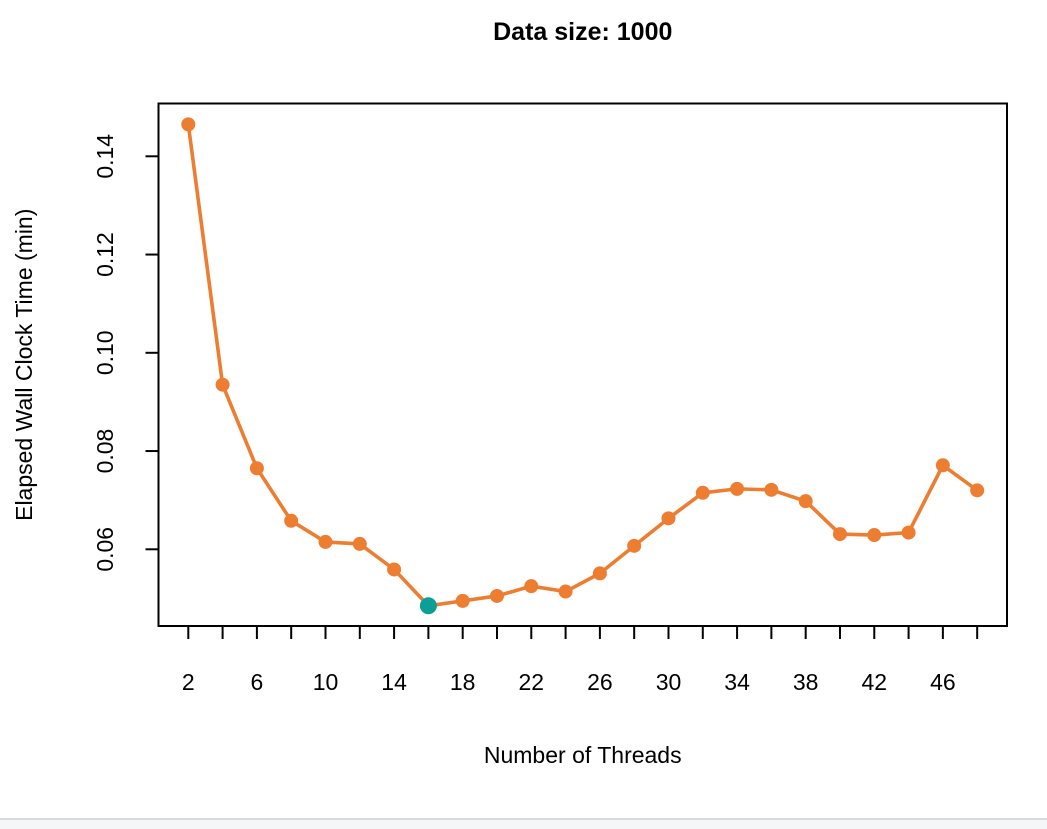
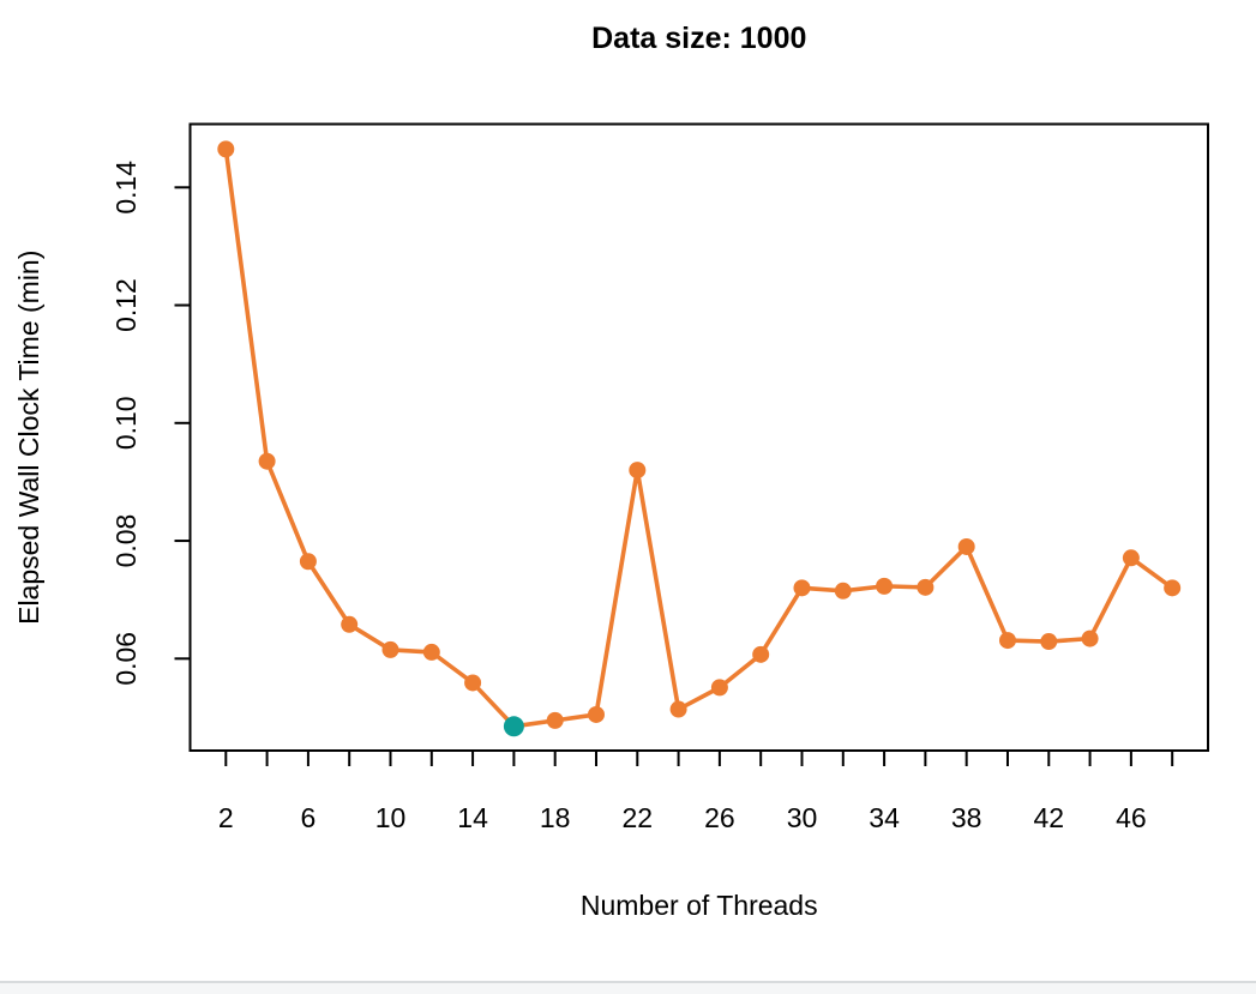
22: 0.052 -> 0.092
30: 0.066 -> 0.072
38: 0.070 -> 0.079
